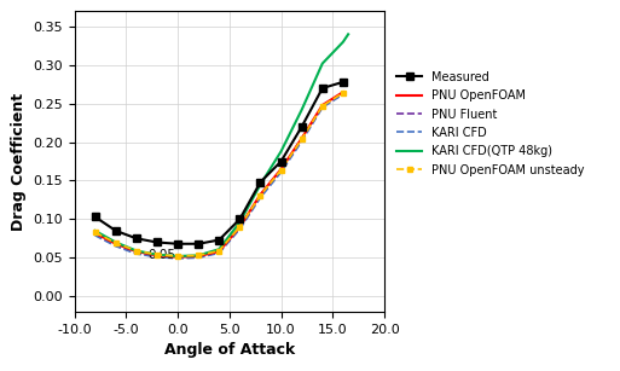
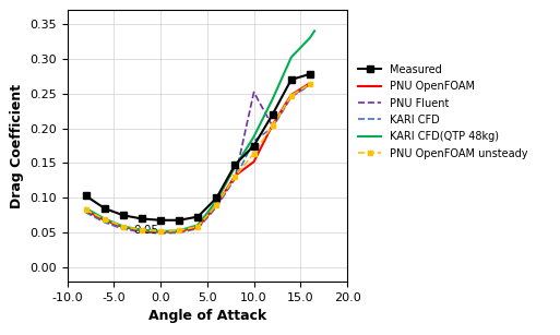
PNU OpenFOAM/10.0: 0.165 -> 0.152
PNU Fluent/10.0: 0.163 -> 0.252
KARI CFD/10.0: 0.161 -> 0.182
